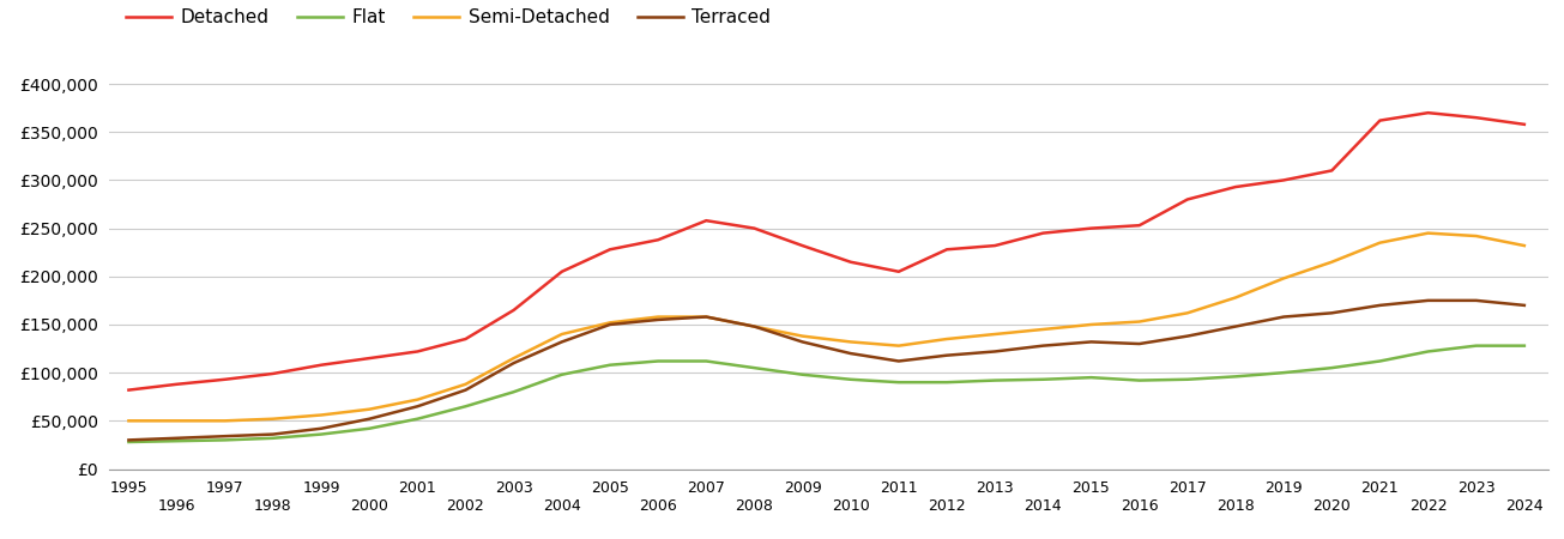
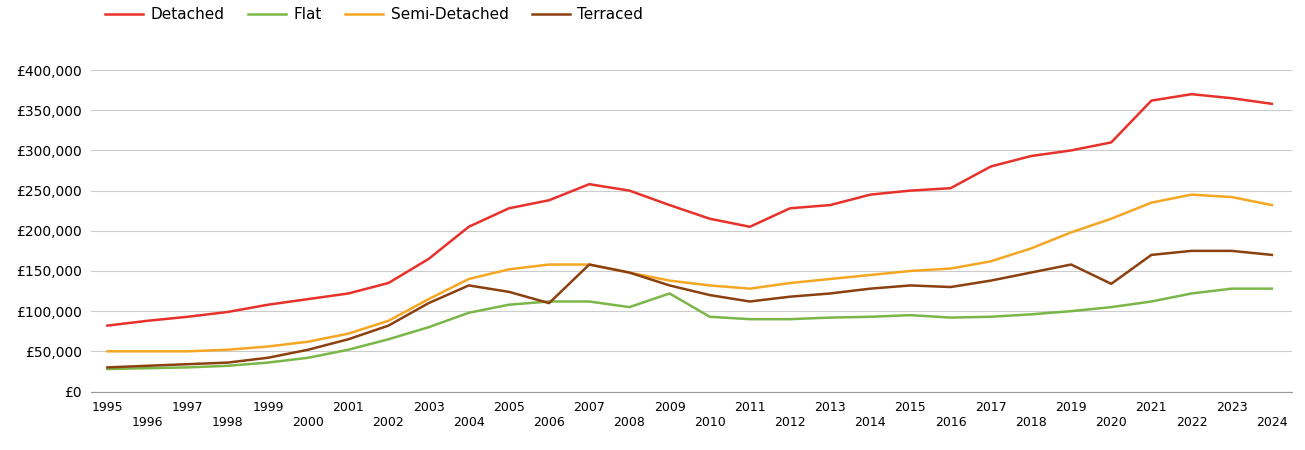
Terraced/2005: £150,000 -> £124,000
Terraced/2006: £155,000 -> £110,000
Flat/2009: £98,000 -> £122,000
Terraced/2020: £162,000 -> £134,000
